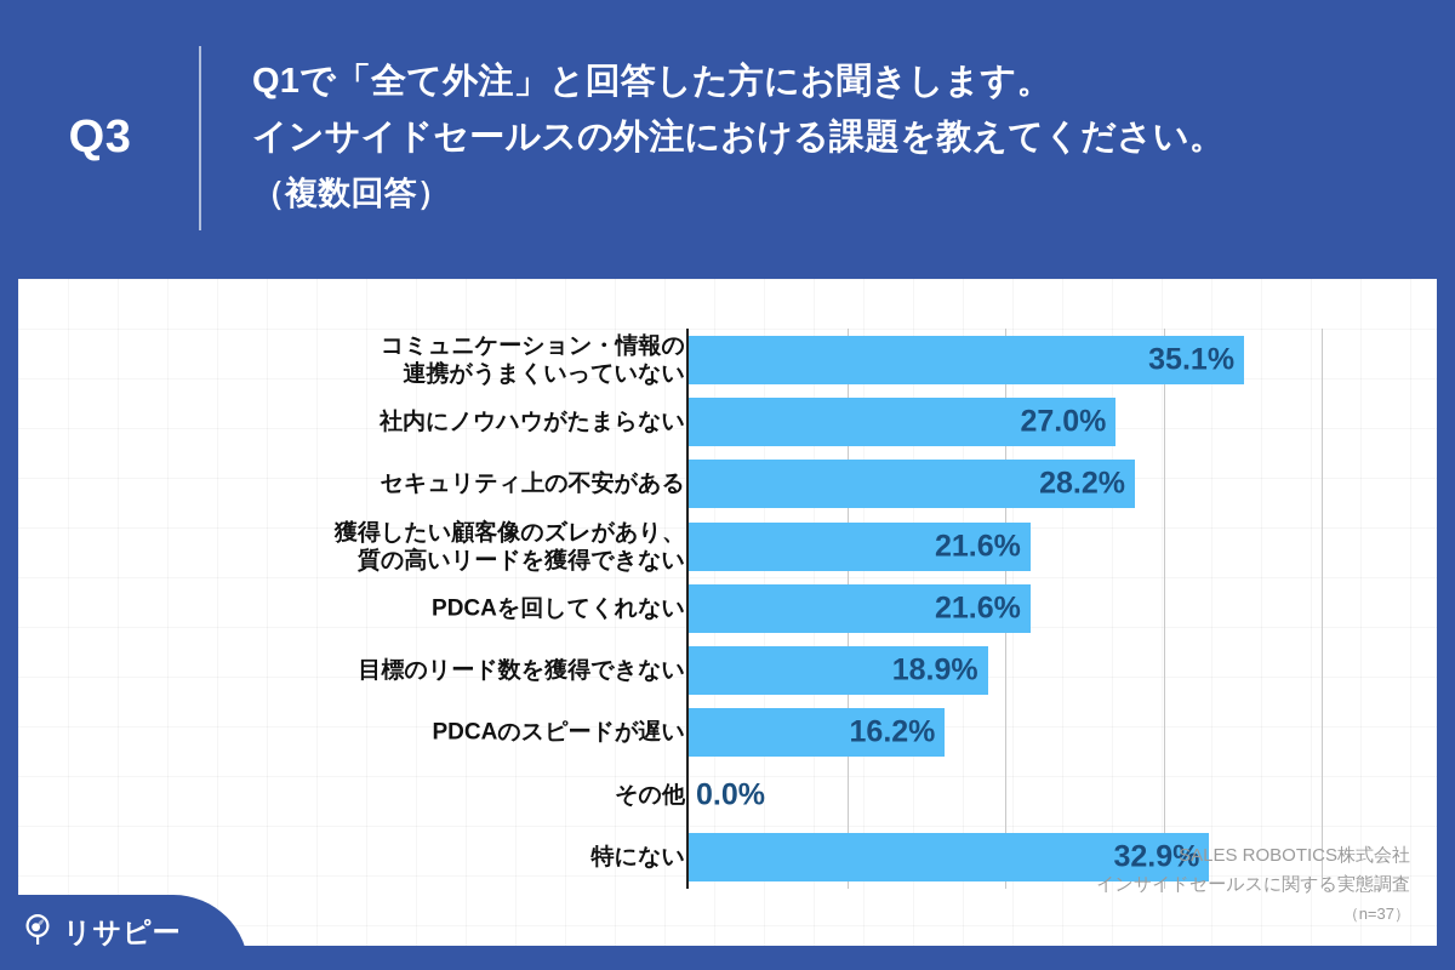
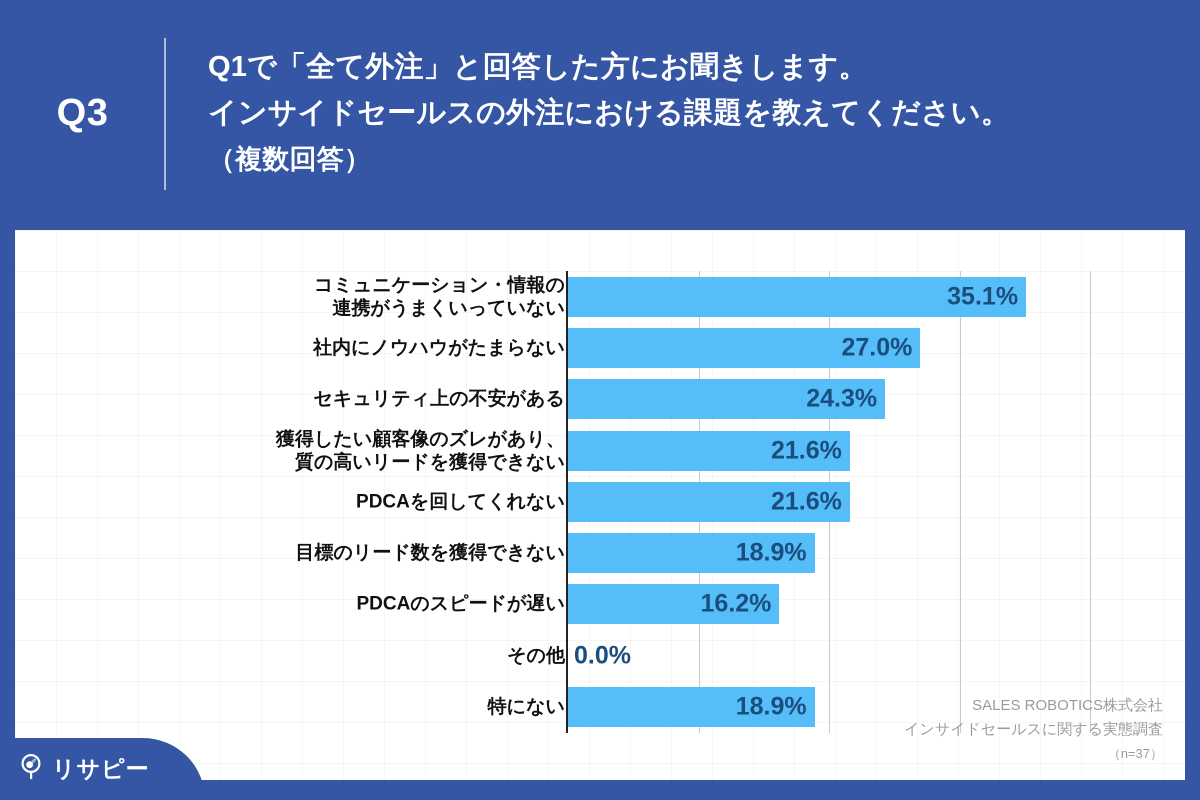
セキュリティ上の不安がある: 28.2% -> 24.3%
特にない: 32.9% -> 18.9%
